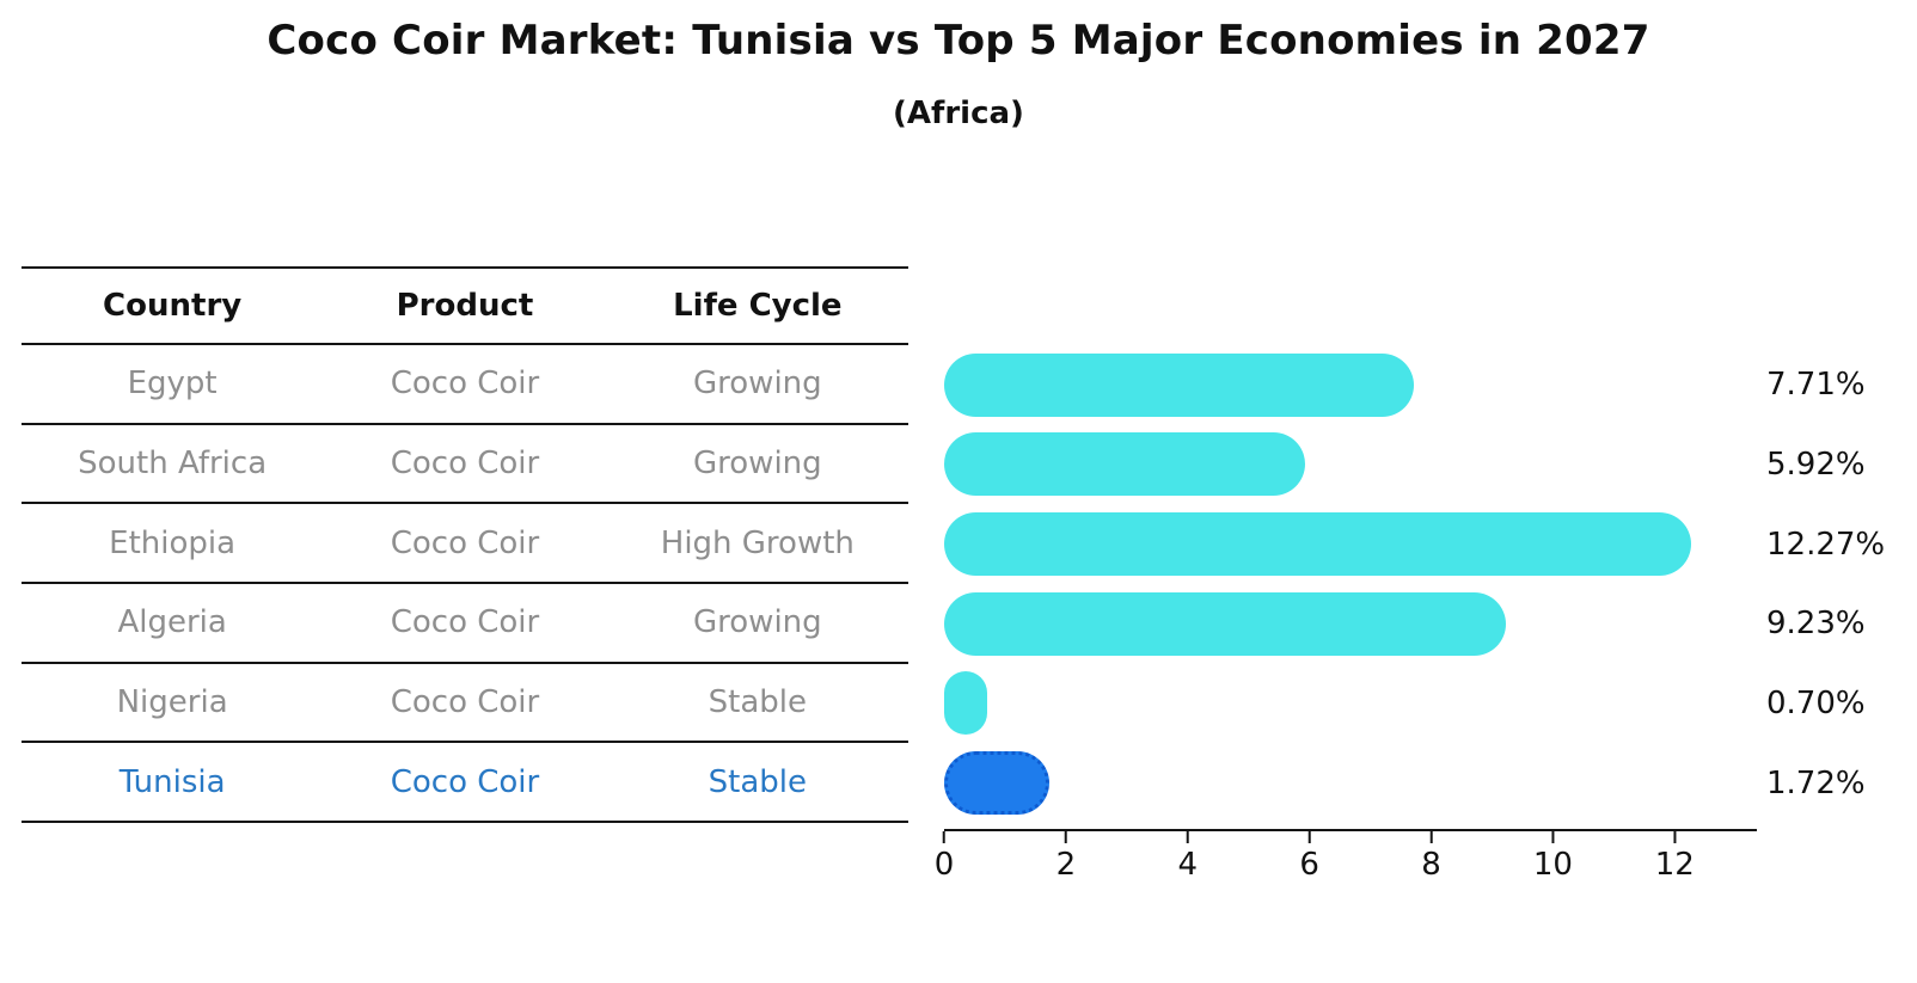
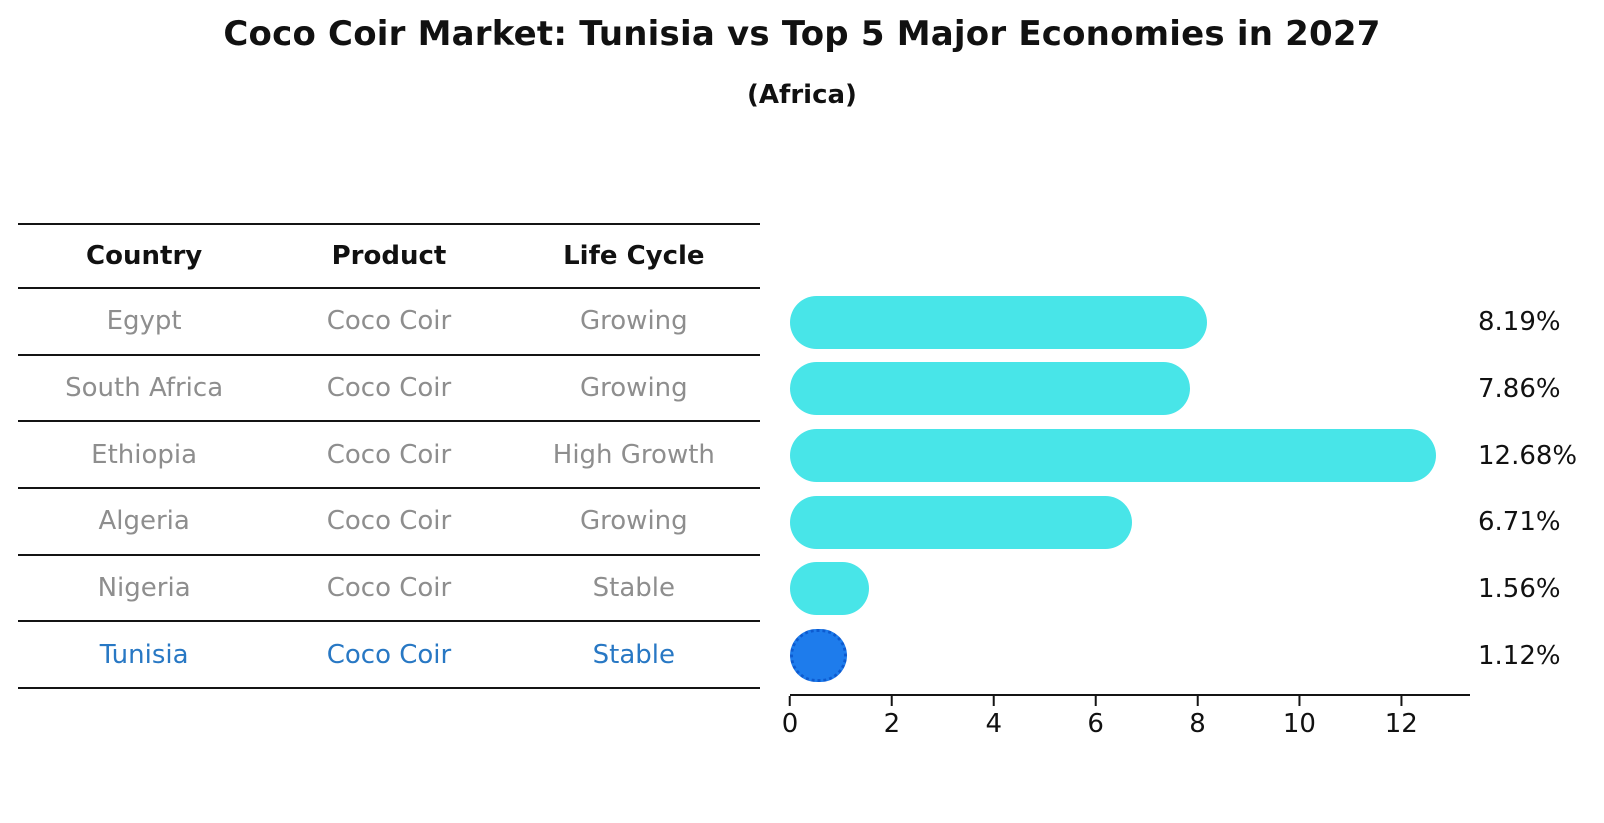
Egypt: 7.71% -> 8.19%
South Africa: 5.92% -> 7.86%
Ethiopia: 12.27% -> 12.68%
Algeria: 9.23% -> 6.71%
Nigeria: 0.70% -> 1.56%
Tunisia: 1.72% -> 1.12%
